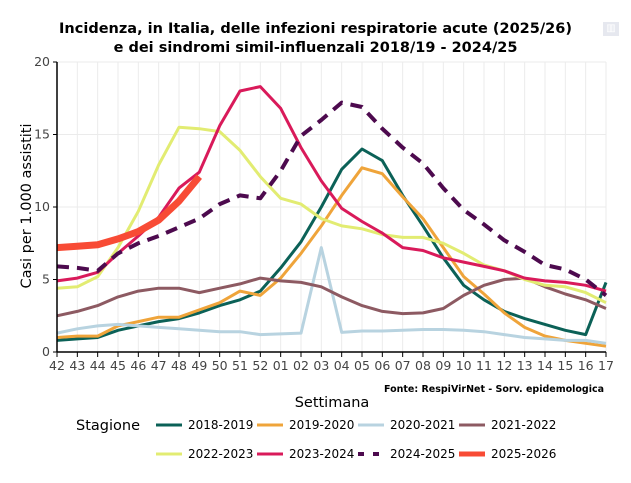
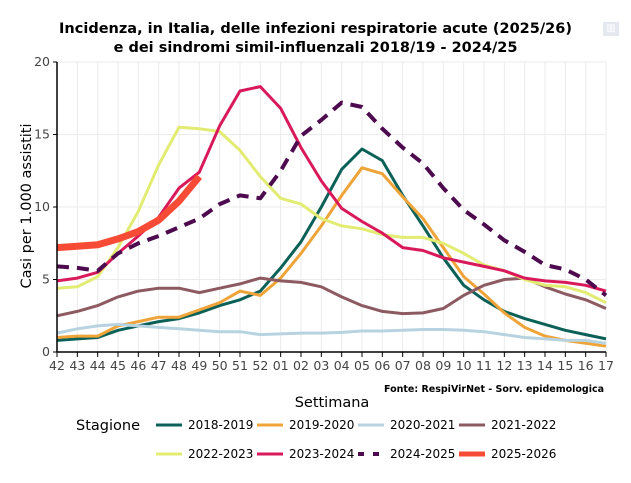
2020-2021/03: 7.2 -> 1.3
2018-2019/17: 4.8 -> 0.9
